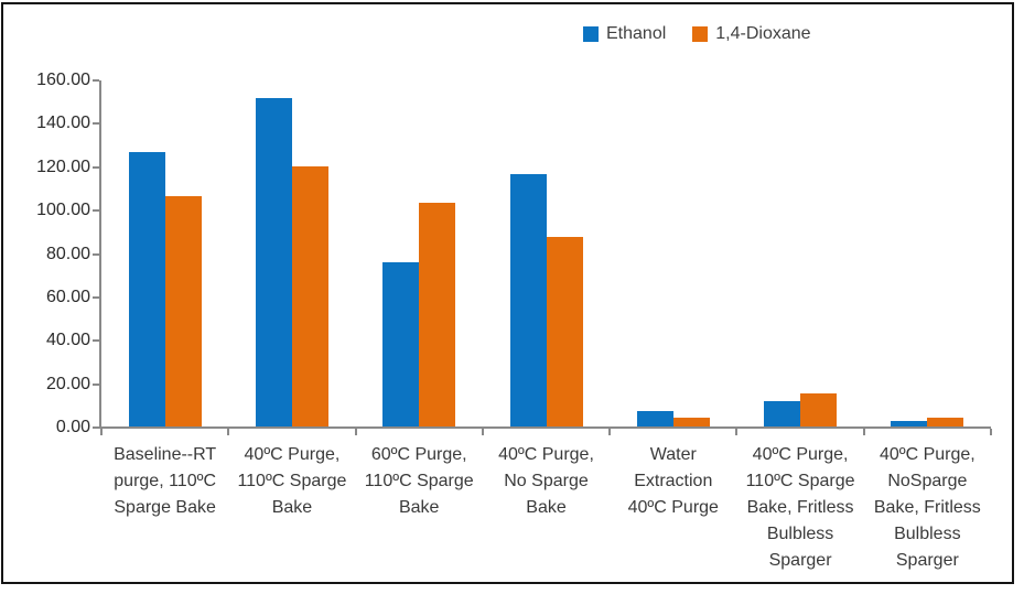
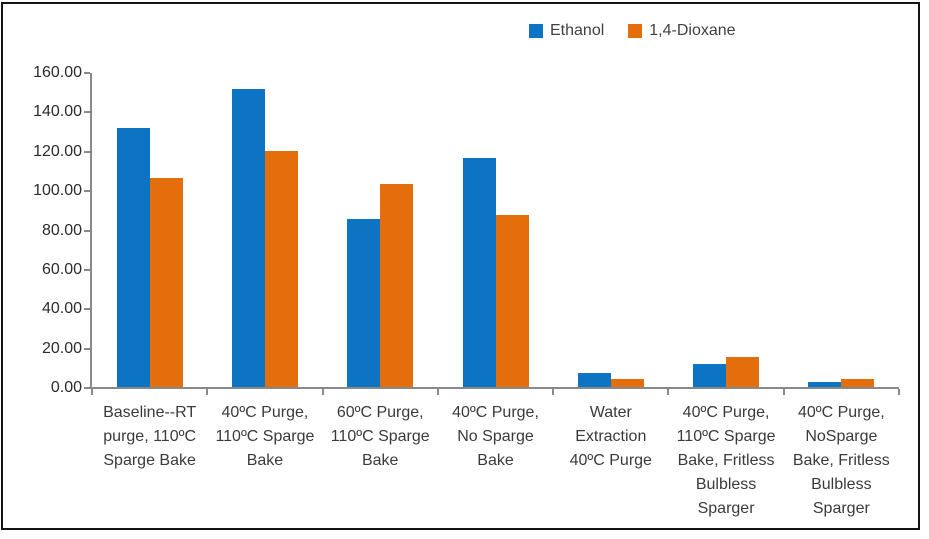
Ethanol/Baseline--RT purge, 110ºC Sparge Bake: 127 -> 132
Ethanol/60ºC Purge, 110ºC Sparge Bake: 76 -> 86
